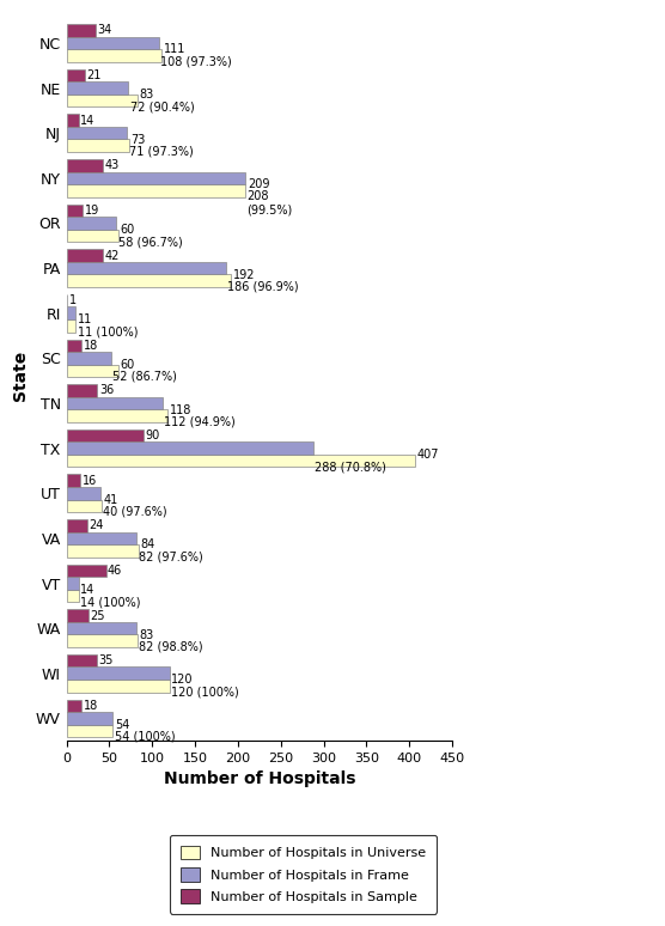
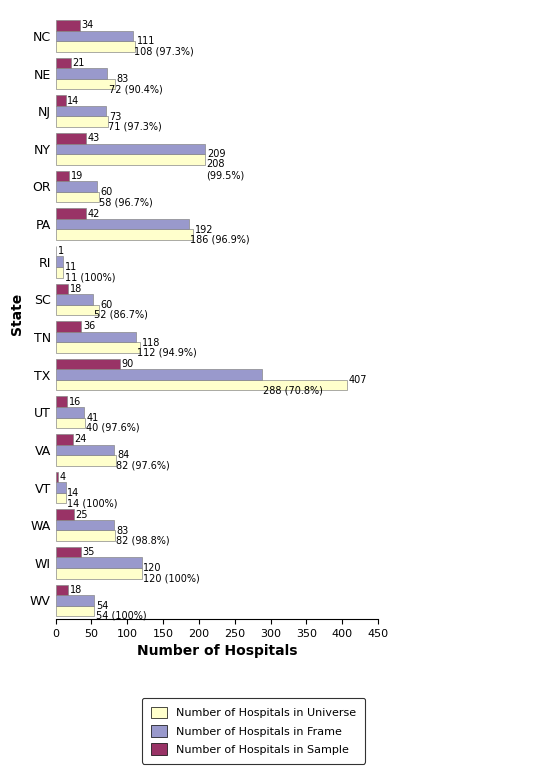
Number of Hospitals in Sample/VT: 46 -> 4
